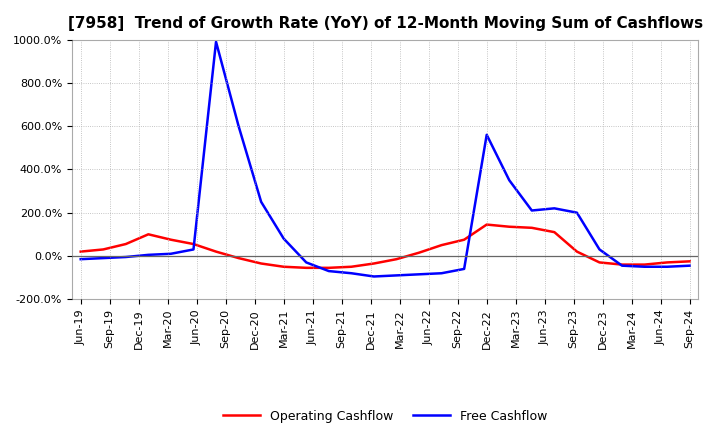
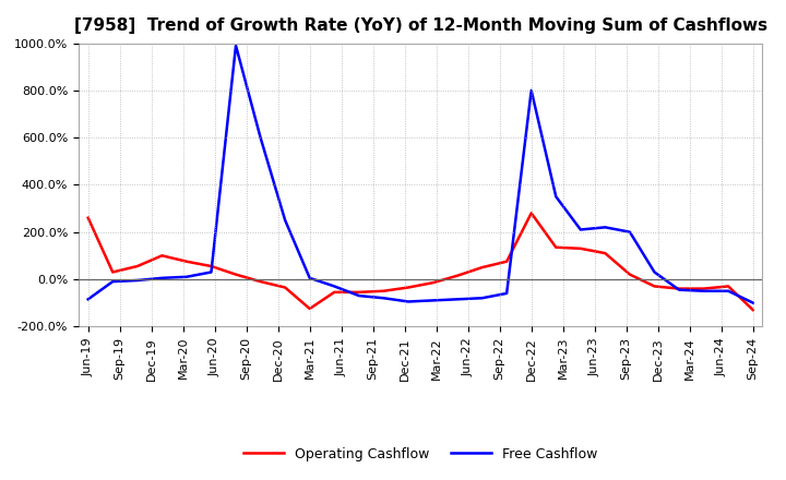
Operating Cashflow/Jun-19: 20% -> 260%
Free Cashflow/Jun-19: -15% -> -85%
Operating Cashflow/Mar-21: -50% -> -125%
Free Cashflow/Mar-21: 80% -> 5%
Operating Cashflow/Dec-22: 145% -> 280%
Free Cashflow/Dec-22: 560% -> 800%
Operating Cashflow/Sep-24: -25% -> -130%
Free Cashflow/Sep-24: -45% -> -100%
